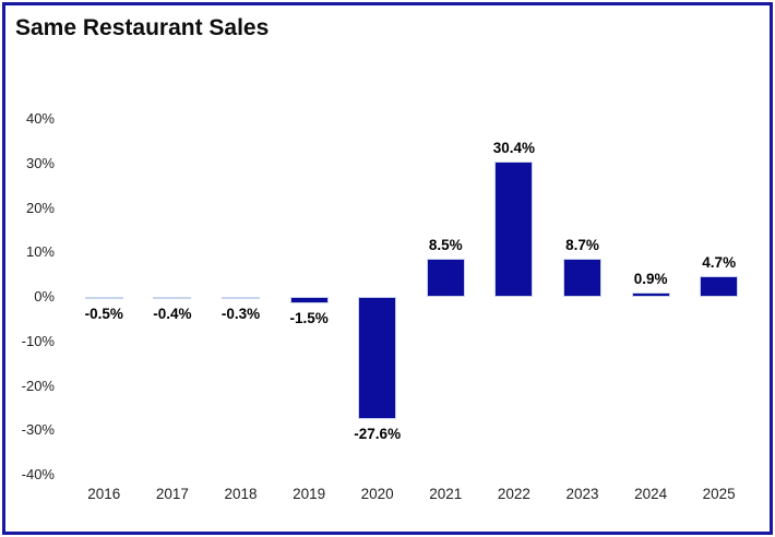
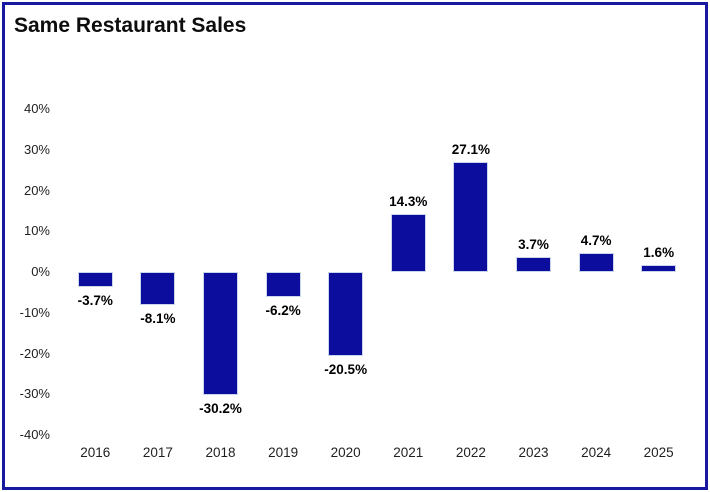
2016: -0.5% -> -3.7%
2017: -0.4% -> -8.1%
2018: -0.3% -> -30.2%
2019: -1.5% -> -6.2%
2020: -27.6% -> -20.5%
2021: 8.5% -> 14.3%
2022: 30.4% -> 27.1%
2023: 8.7% -> 3.7%
2024: 0.9% -> 4.7%
2025: 4.7% -> 1.6%
